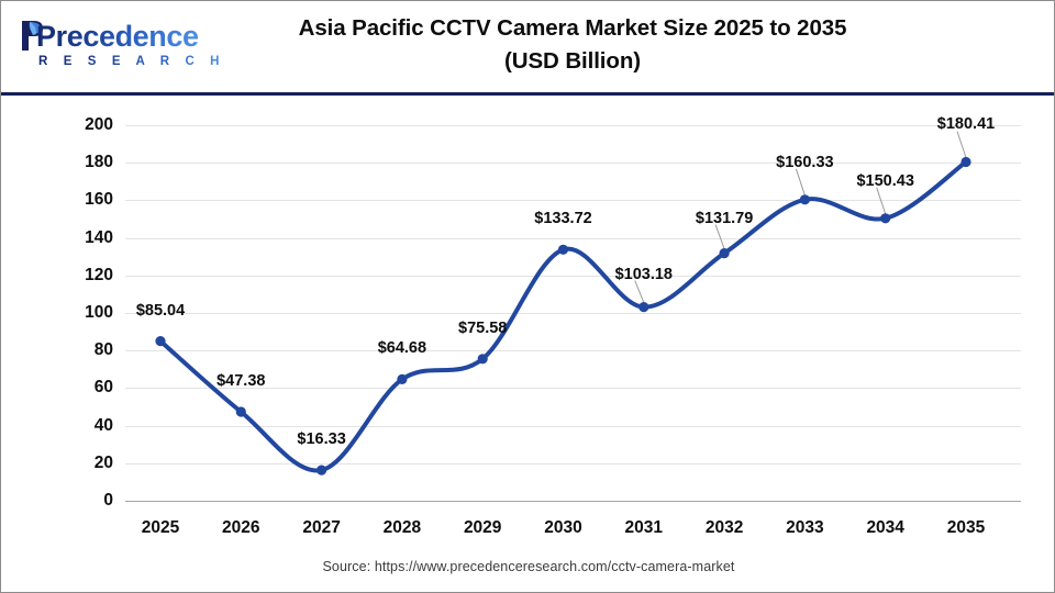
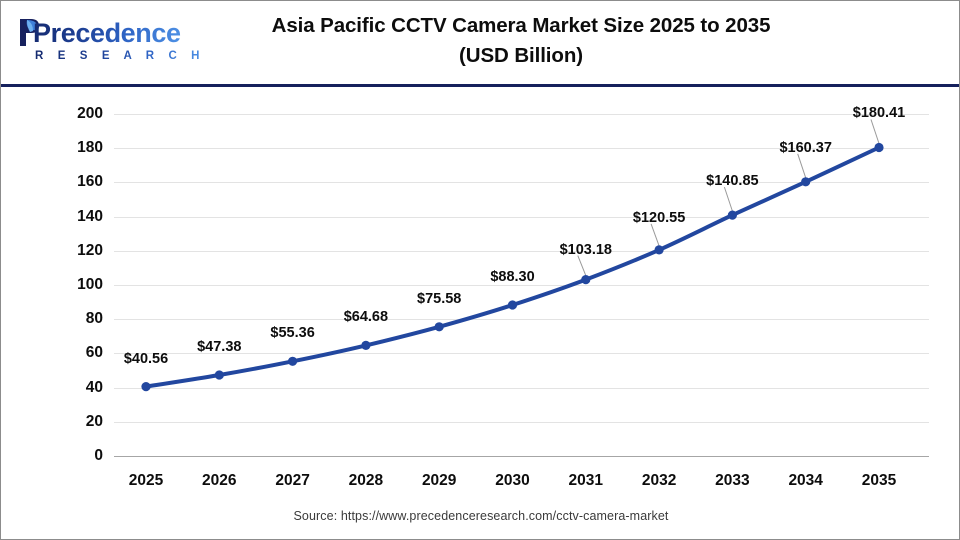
2025: $85.04 -> $40.56
2027: $16.33 -> $55.36
2030: $133.72 -> $88.30
2032: $131.79 -> $120.55
2033: $160.33 -> $140.85
2034: $150.43 -> $160.37
